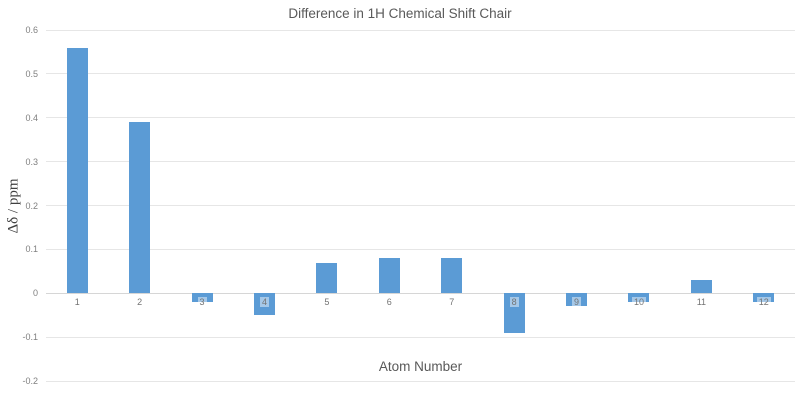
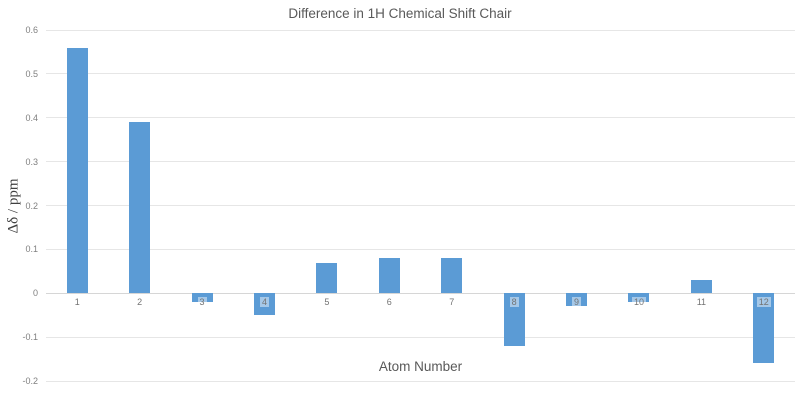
8: -0.09 -> -0.12
12: -0.02 -> -0.16
